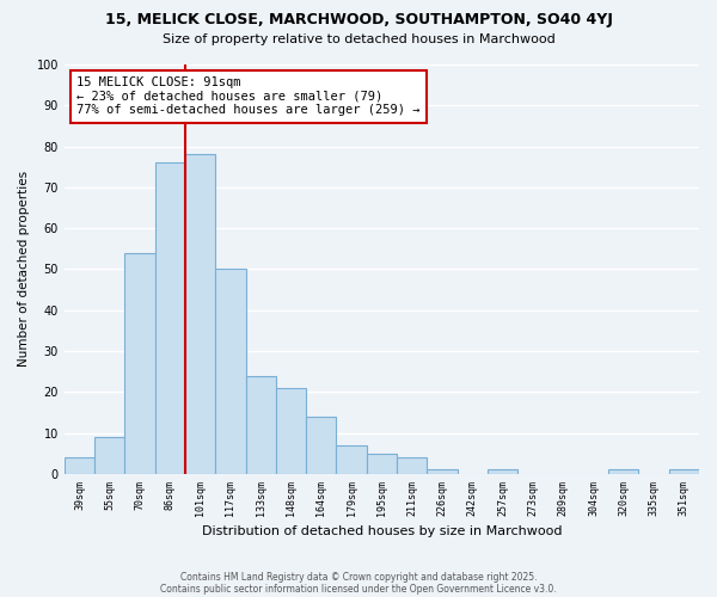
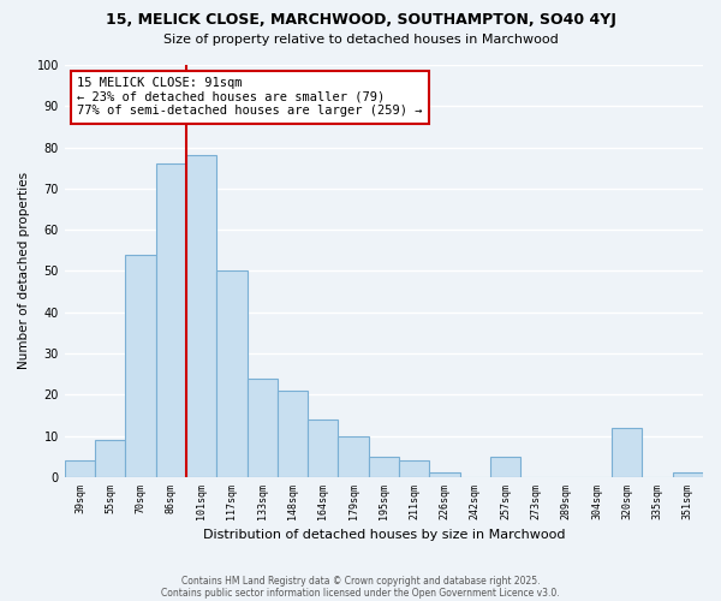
179sqm: 7 -> 10
257sqm: 1 -> 5
320sqm: 1 -> 12
